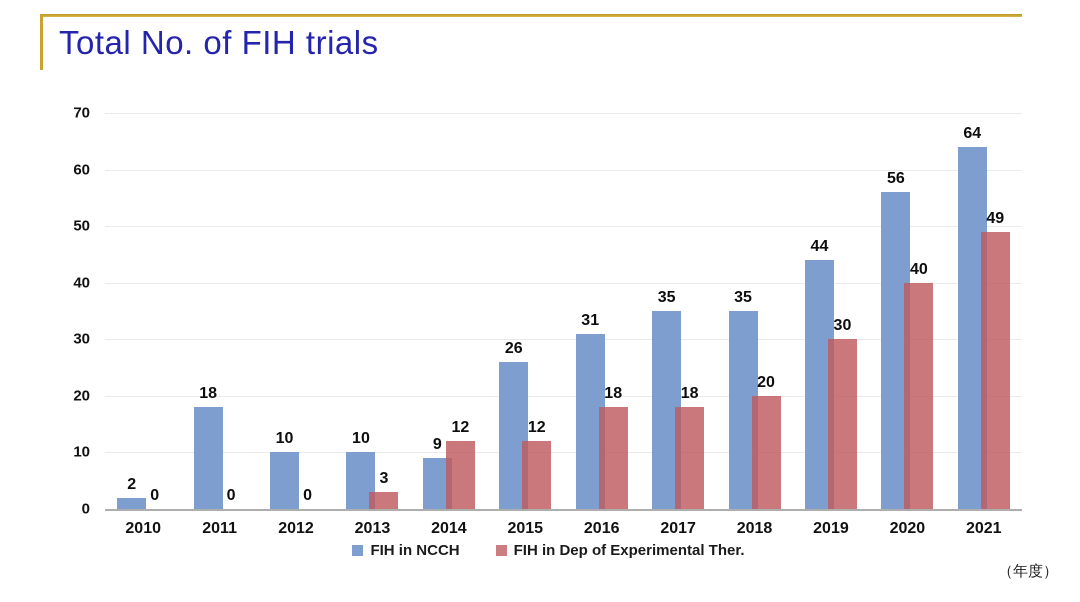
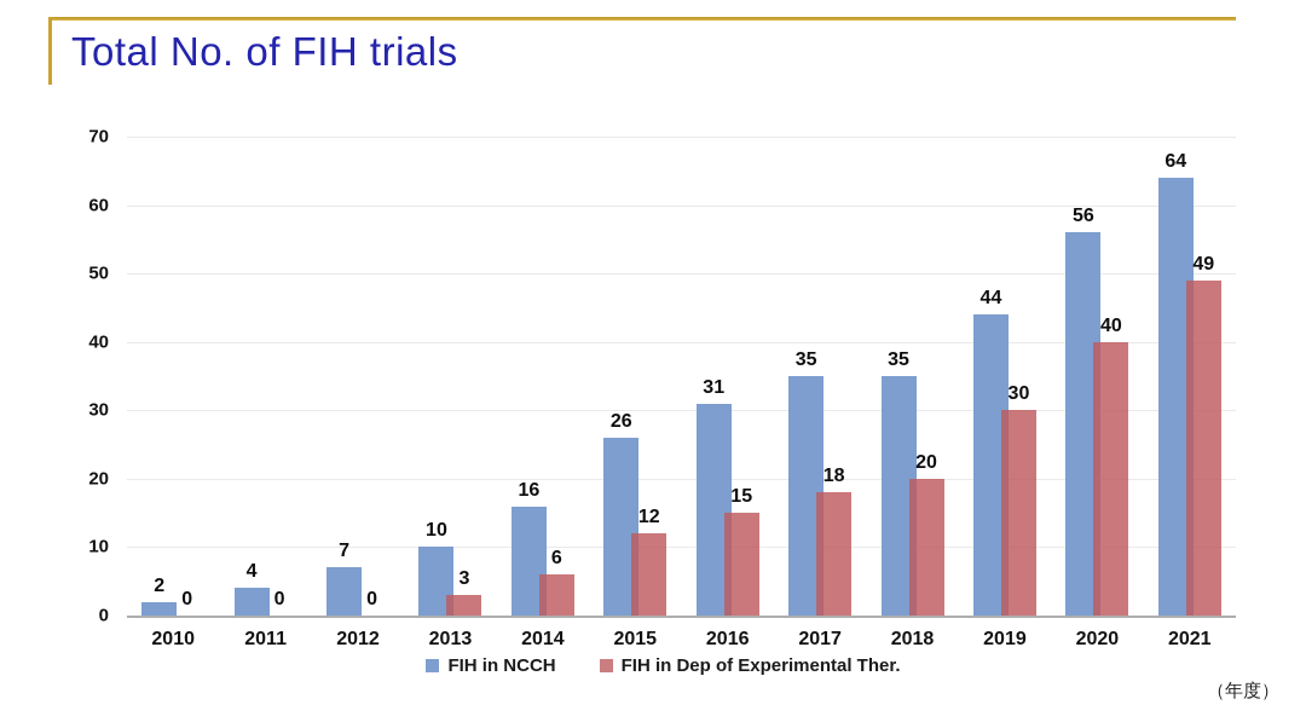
FIH in NCCH/2011: 18 -> 4
FIH in NCCH/2012: 10 -> 7
FIH in NCCH/2014: 9 -> 16
FIH in Dep of Experimental Ther./2014: 12 -> 6
FIH in Dep of Experimental Ther./2016: 18 -> 15
